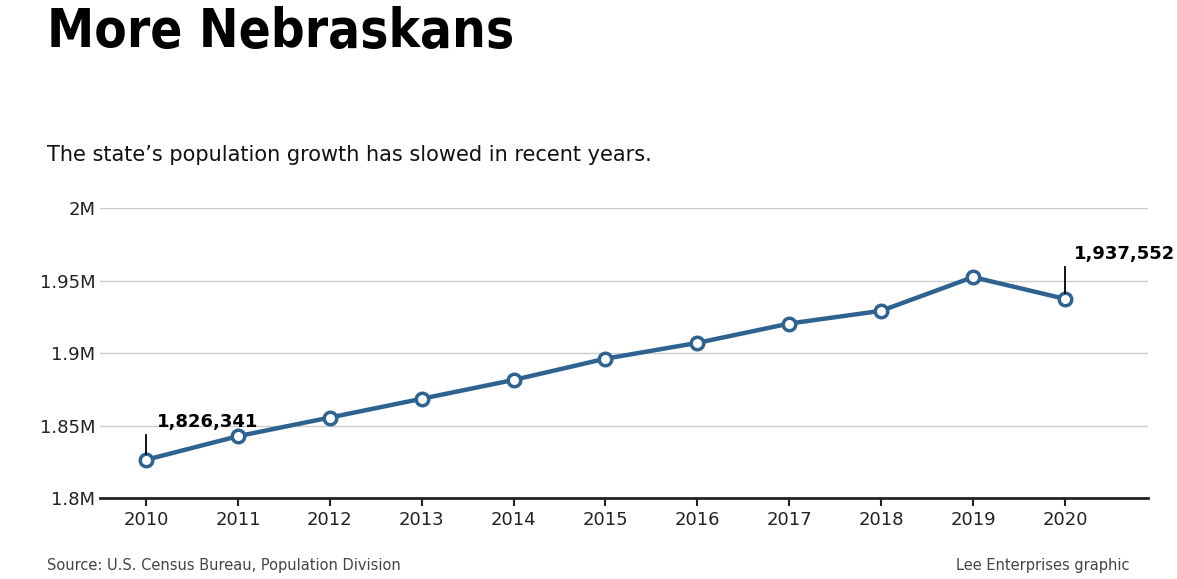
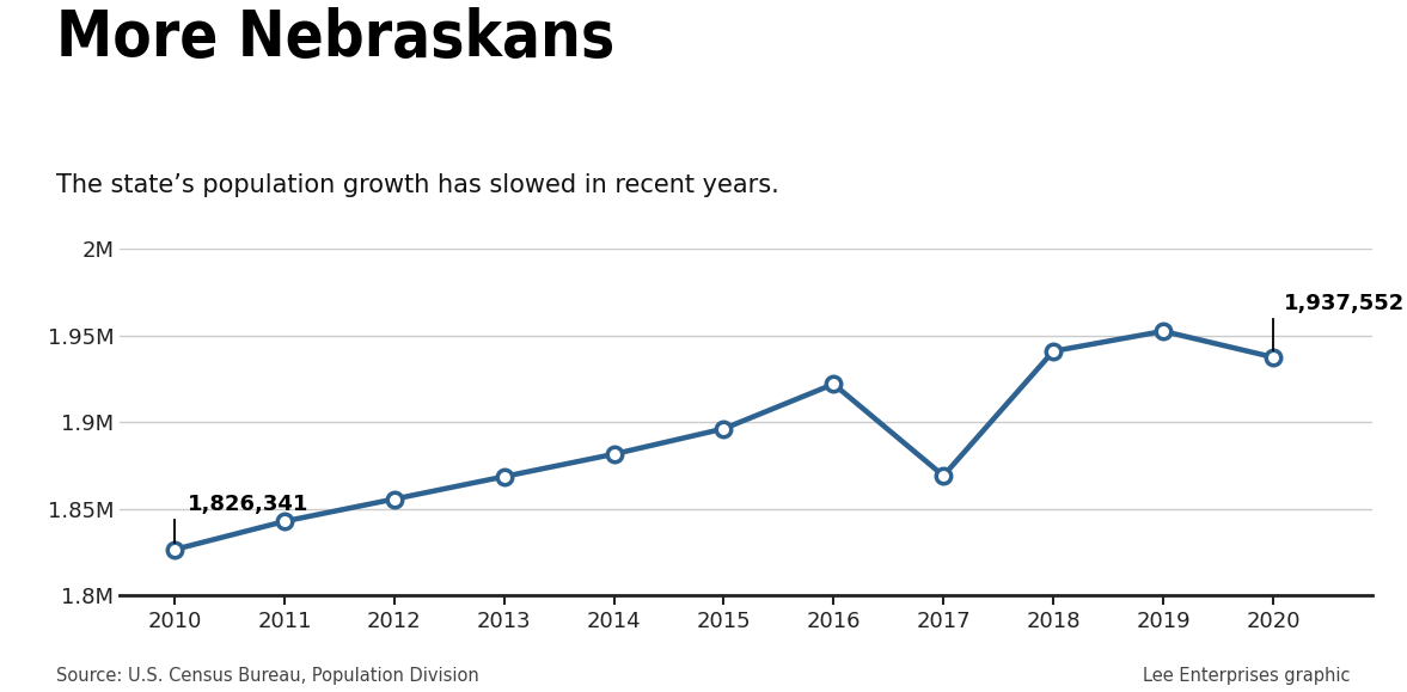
2016: 1.907M -> 1.922M
2017: 1.920M -> 1.869M
2018: 1.929M -> 1.941M
